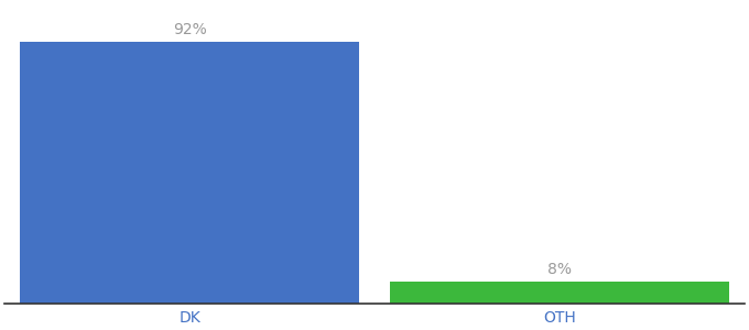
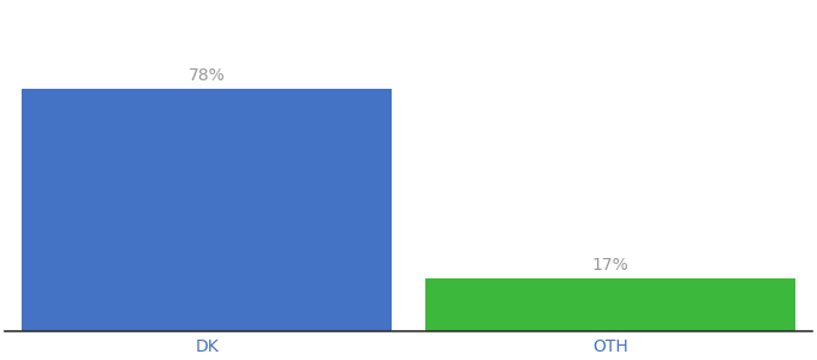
DK: 92% -> 78%
OTH: 8% -> 17%
